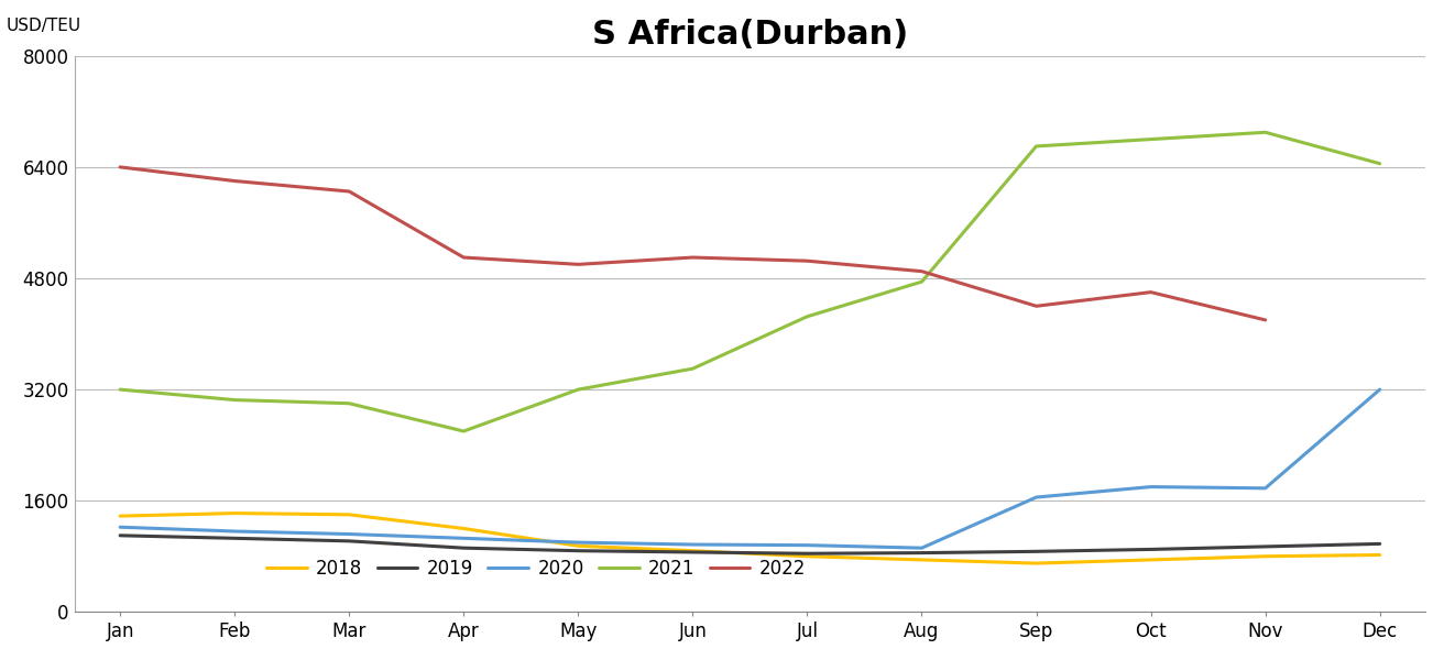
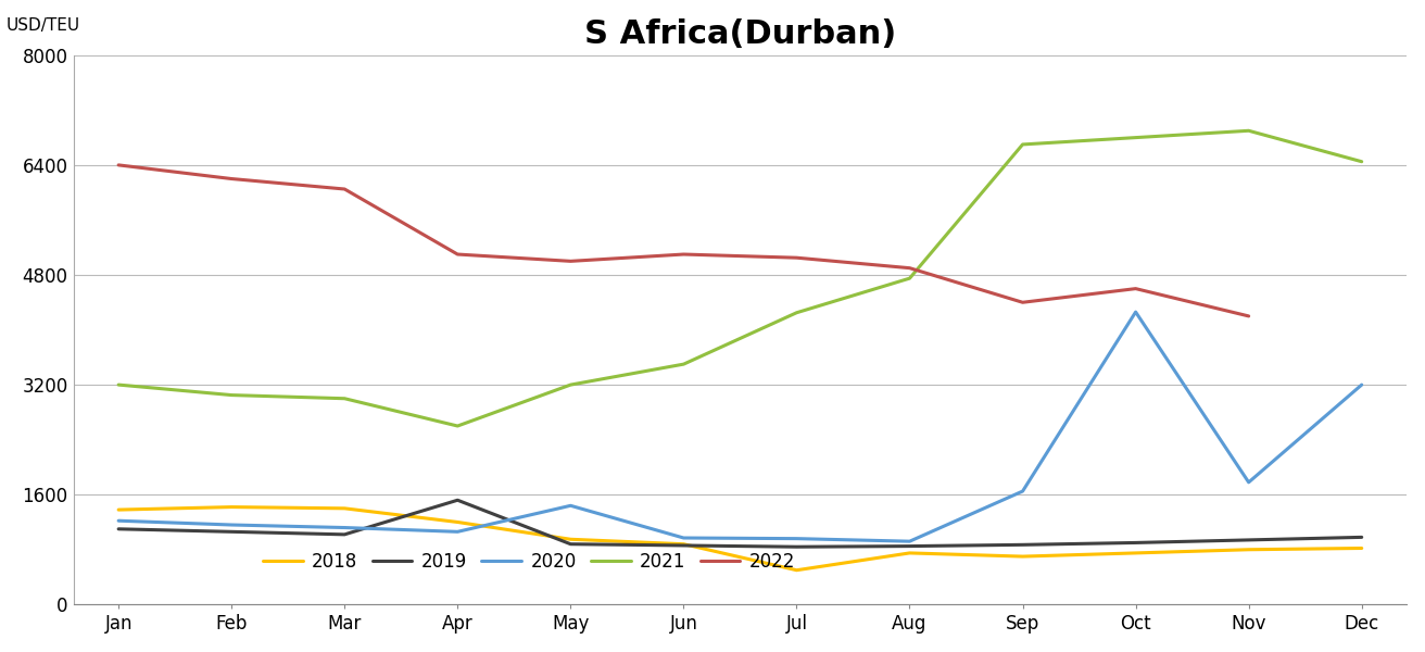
2019/Apr: 920 -> 1520
2020/May: 1000 -> 1440
2018/Jul: 800 -> 500
2020/Oct: 1800 -> 4260
